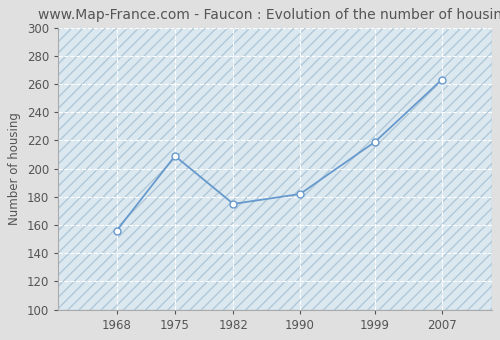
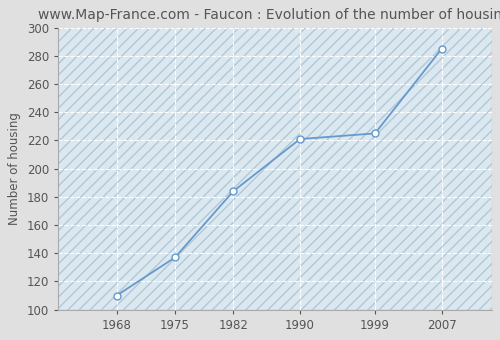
1968: 156 -> 110
1975: 209 -> 137
1982: 175 -> 184
1990: 182 -> 221
1999: 219 -> 225
2007: 263 -> 285
